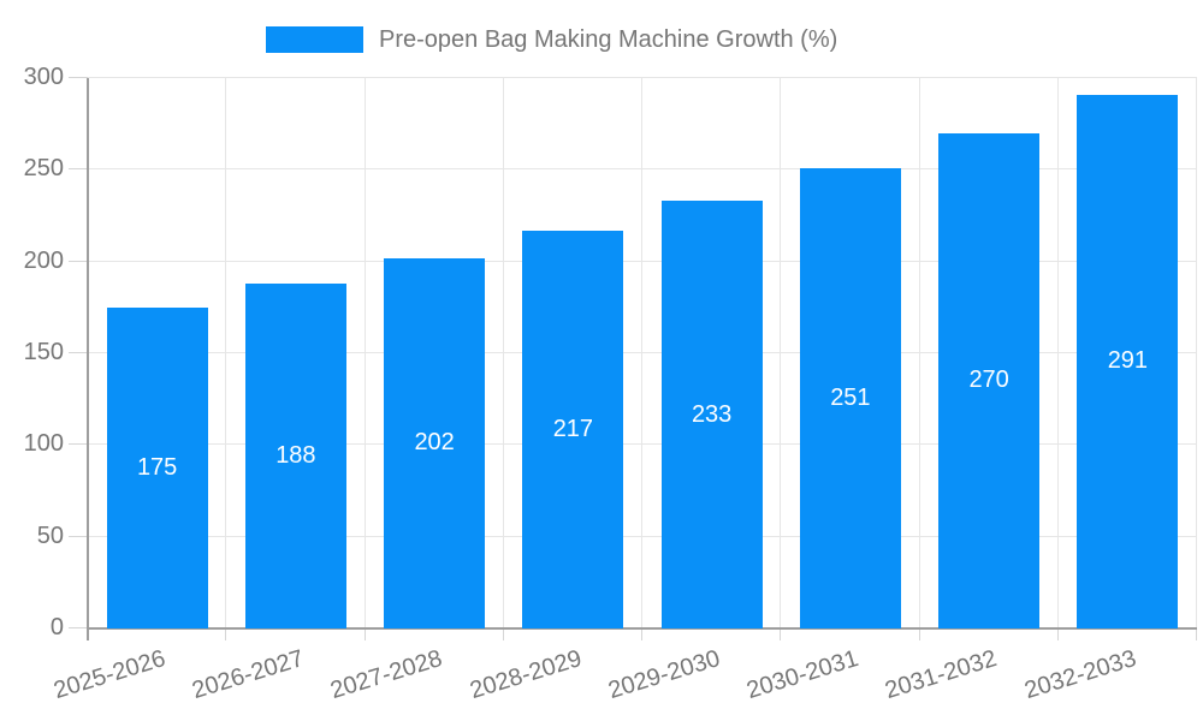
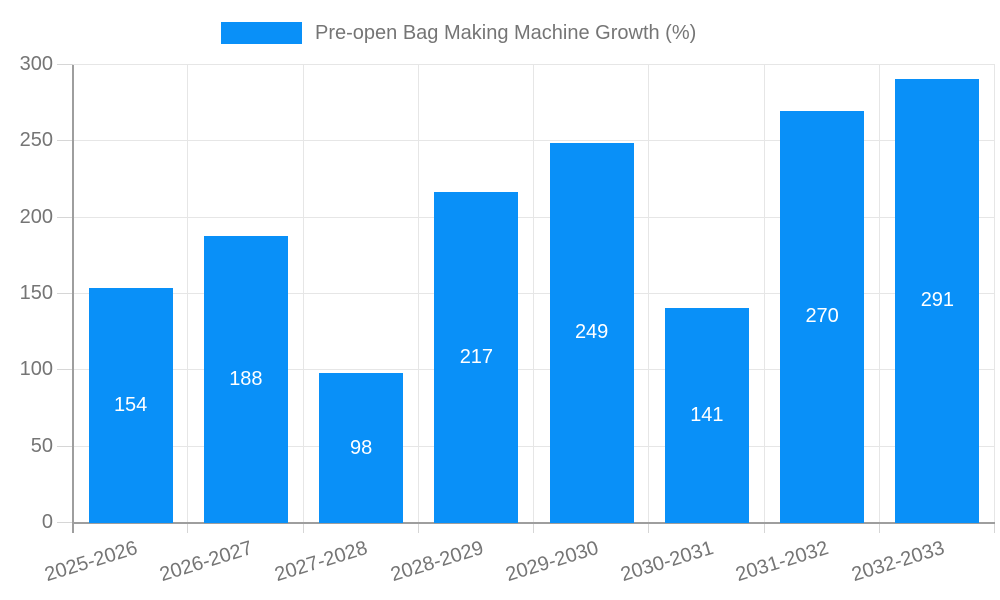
2025-2026: 175 -> 154
2027-2028: 202 -> 98
2029-2030: 233 -> 249
2030-2031: 251 -> 141
